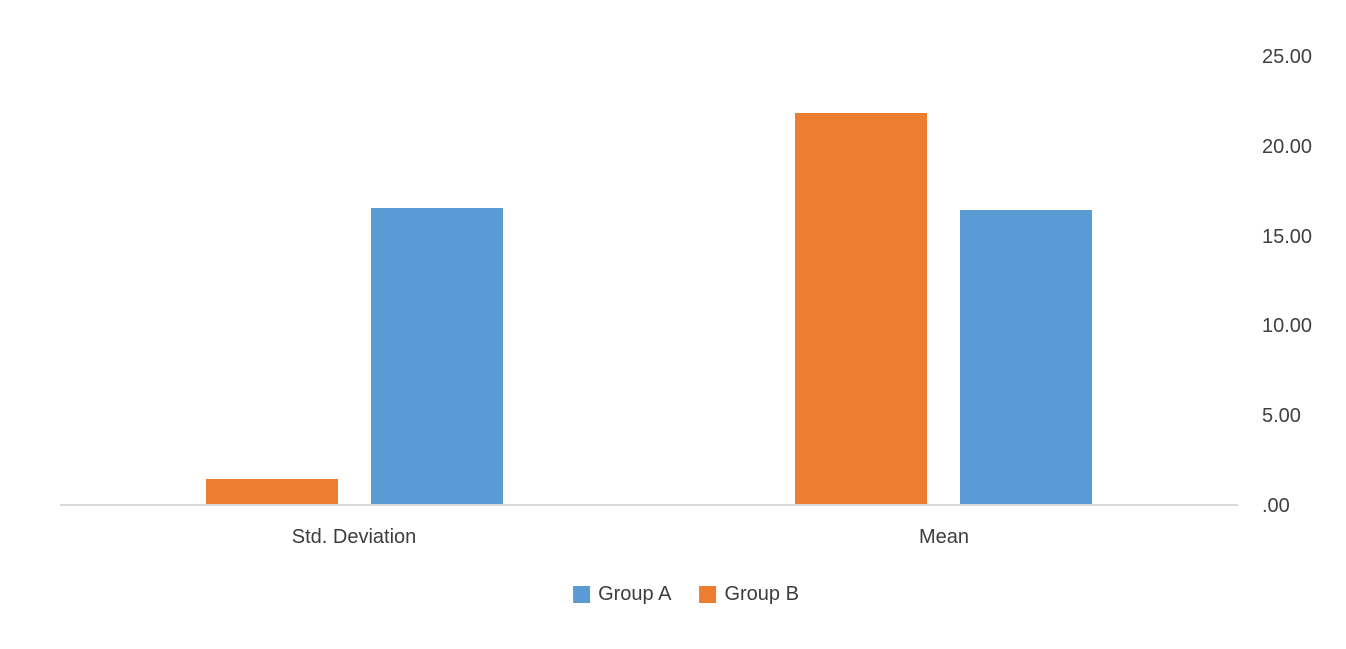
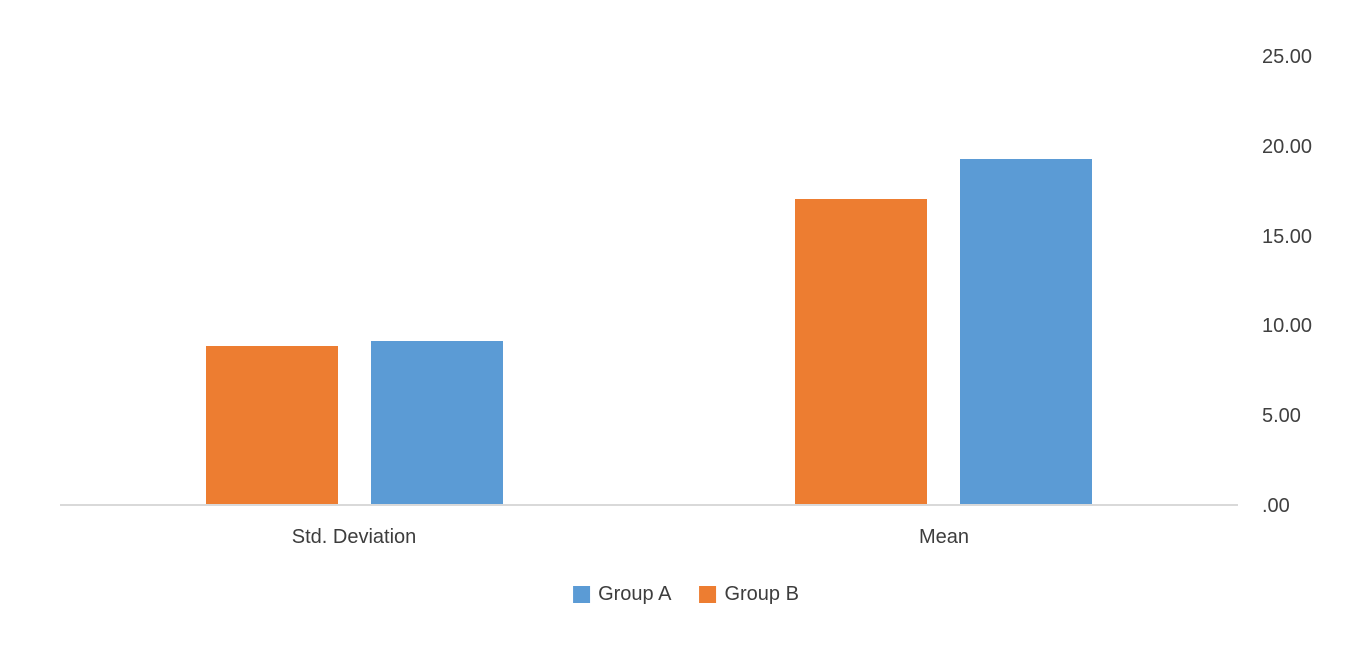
Group A/Std. Deviation: 16.6 -> 9.2
Group B/Std. Deviation: 1.5 -> 8.9
Group A/Mean: 16.5 -> 19.3
Group B/Mean: 21.9 -> 17.1
